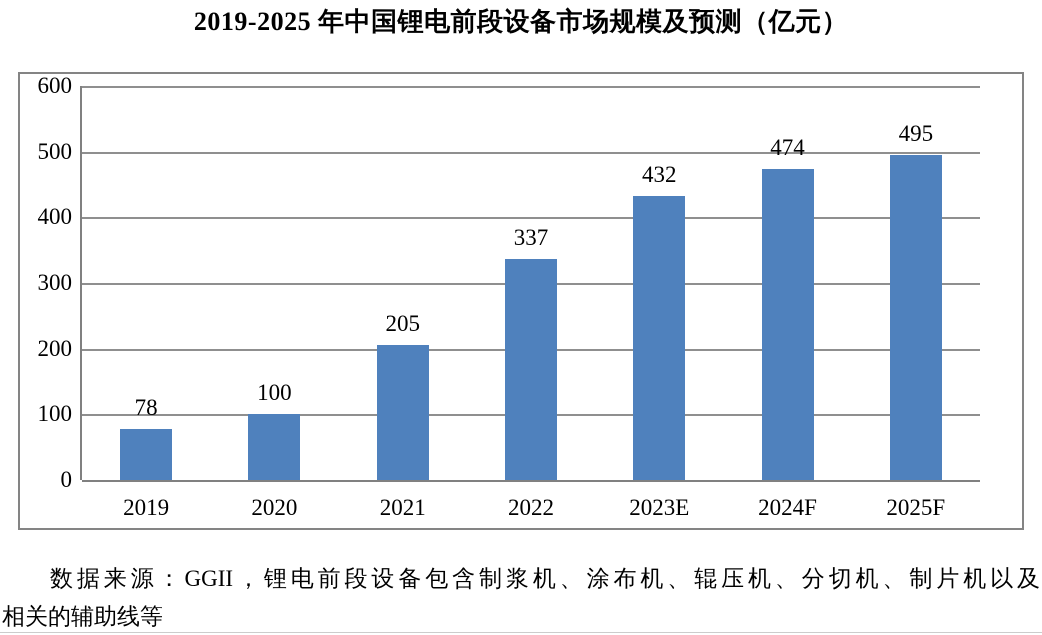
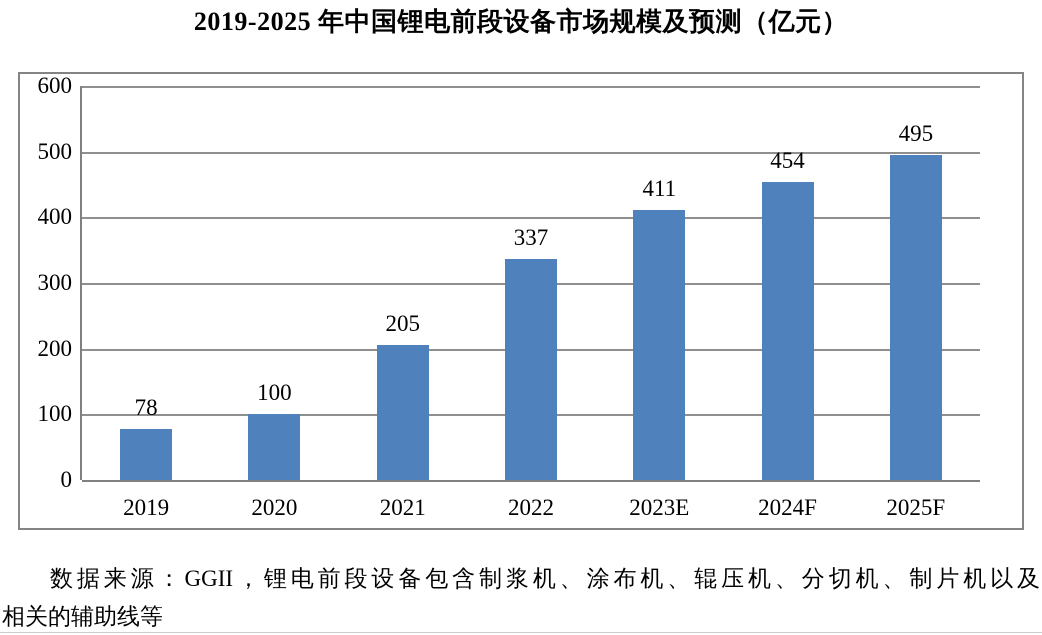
2023E: 432 -> 411
2024F: 474 -> 454
